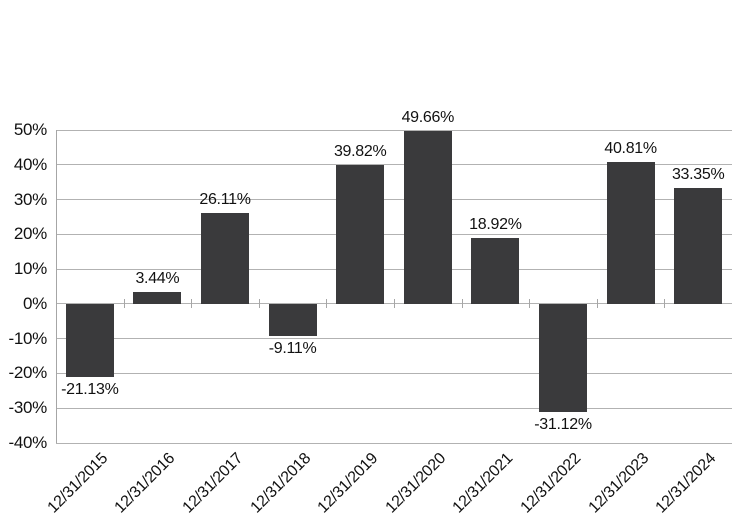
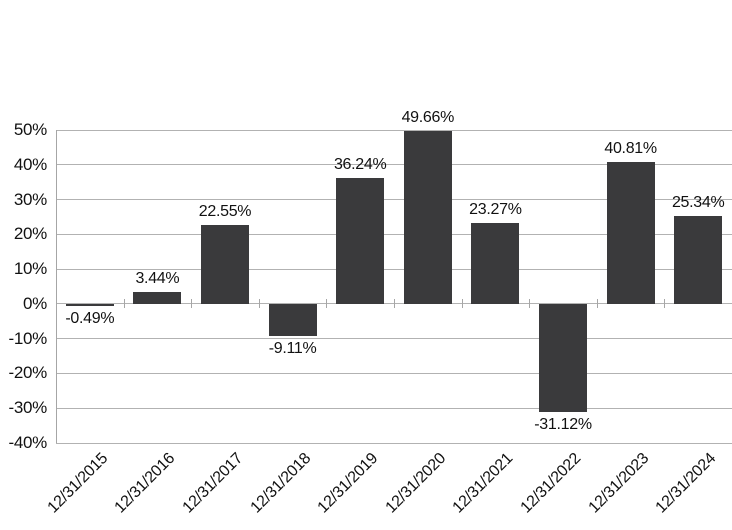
12/31/2015: -21.13% -> -0.49%
12/31/2017: 26.11% -> 22.55%
12/31/2019: 39.82% -> 36.24%
12/31/2021: 18.92% -> 23.27%
12/31/2024: 33.35% -> 25.34%
